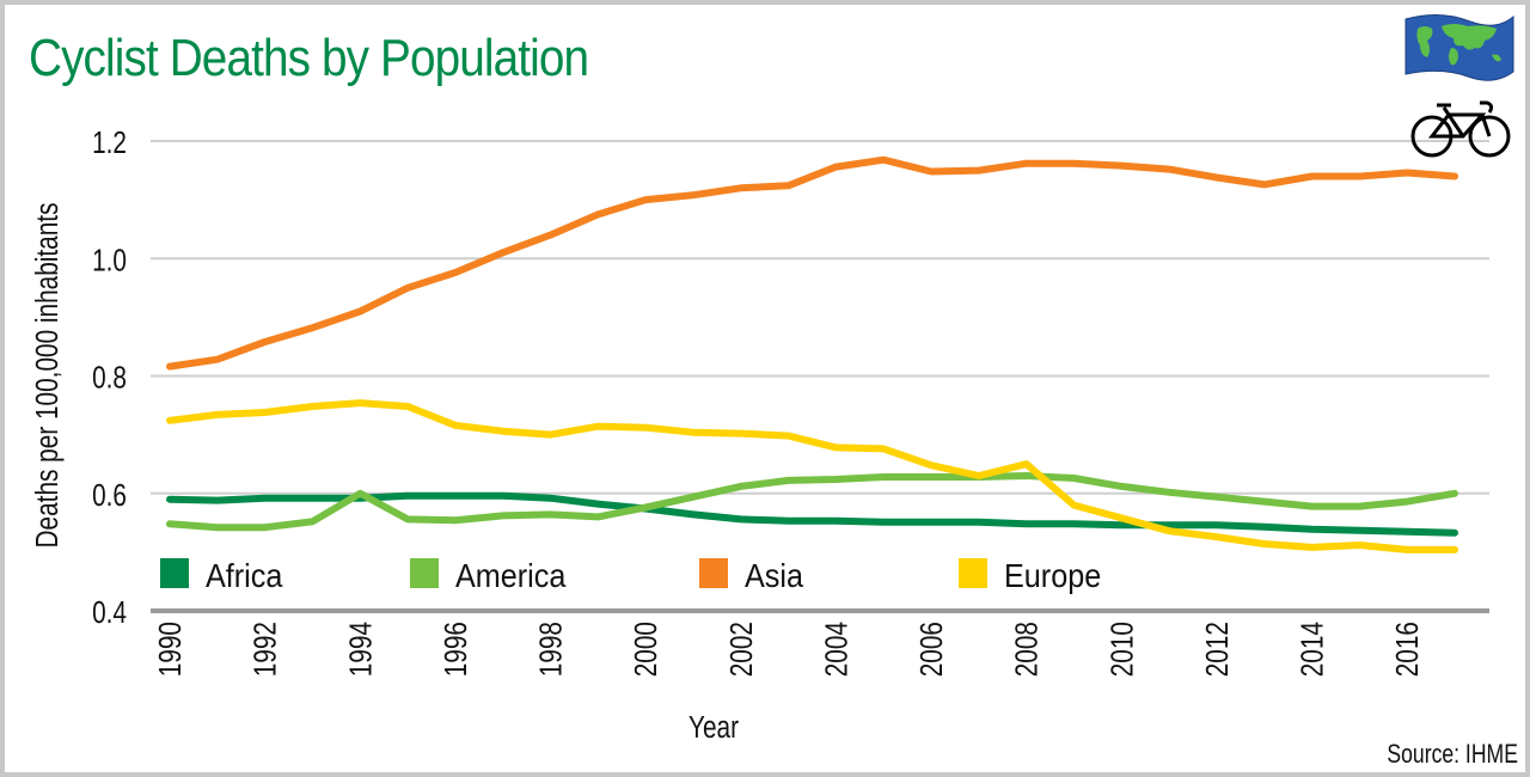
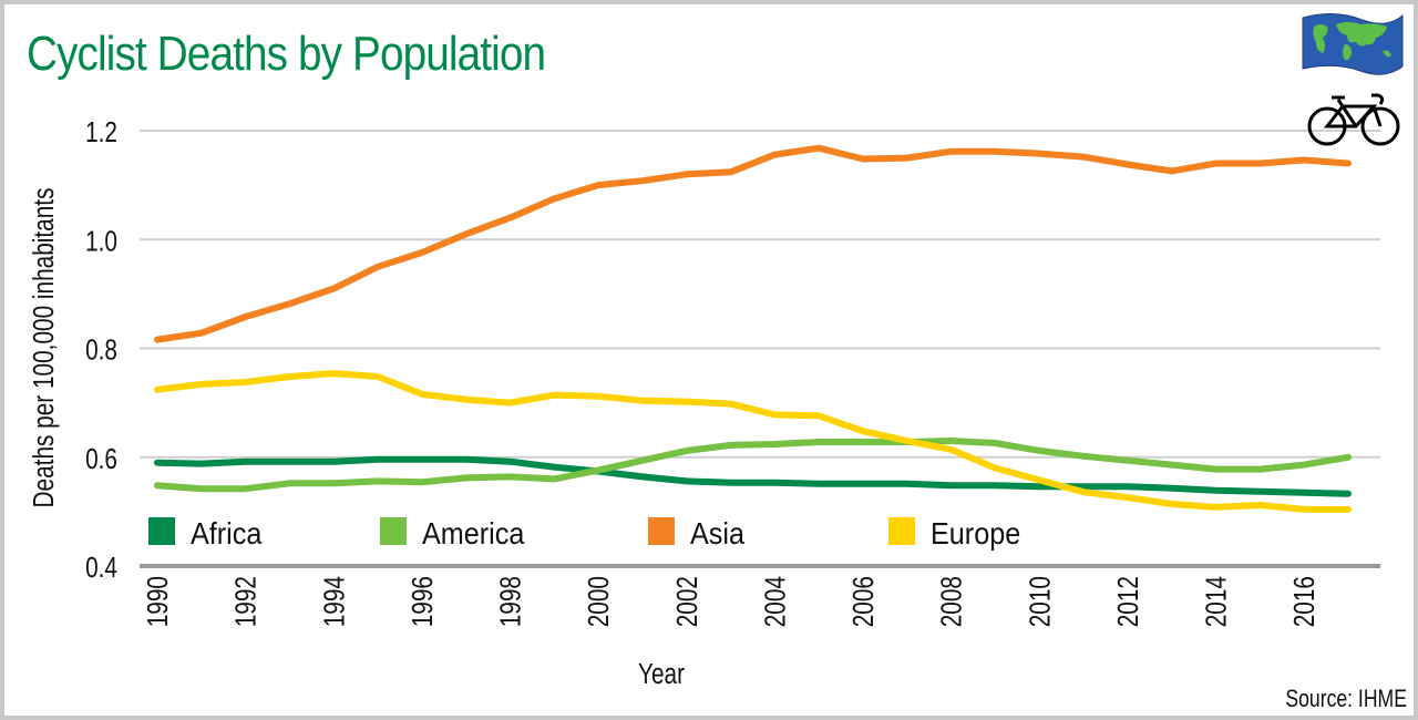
America/1994: 0.60 -> 0.55
Europe/2008: 0.65 -> 0.61
